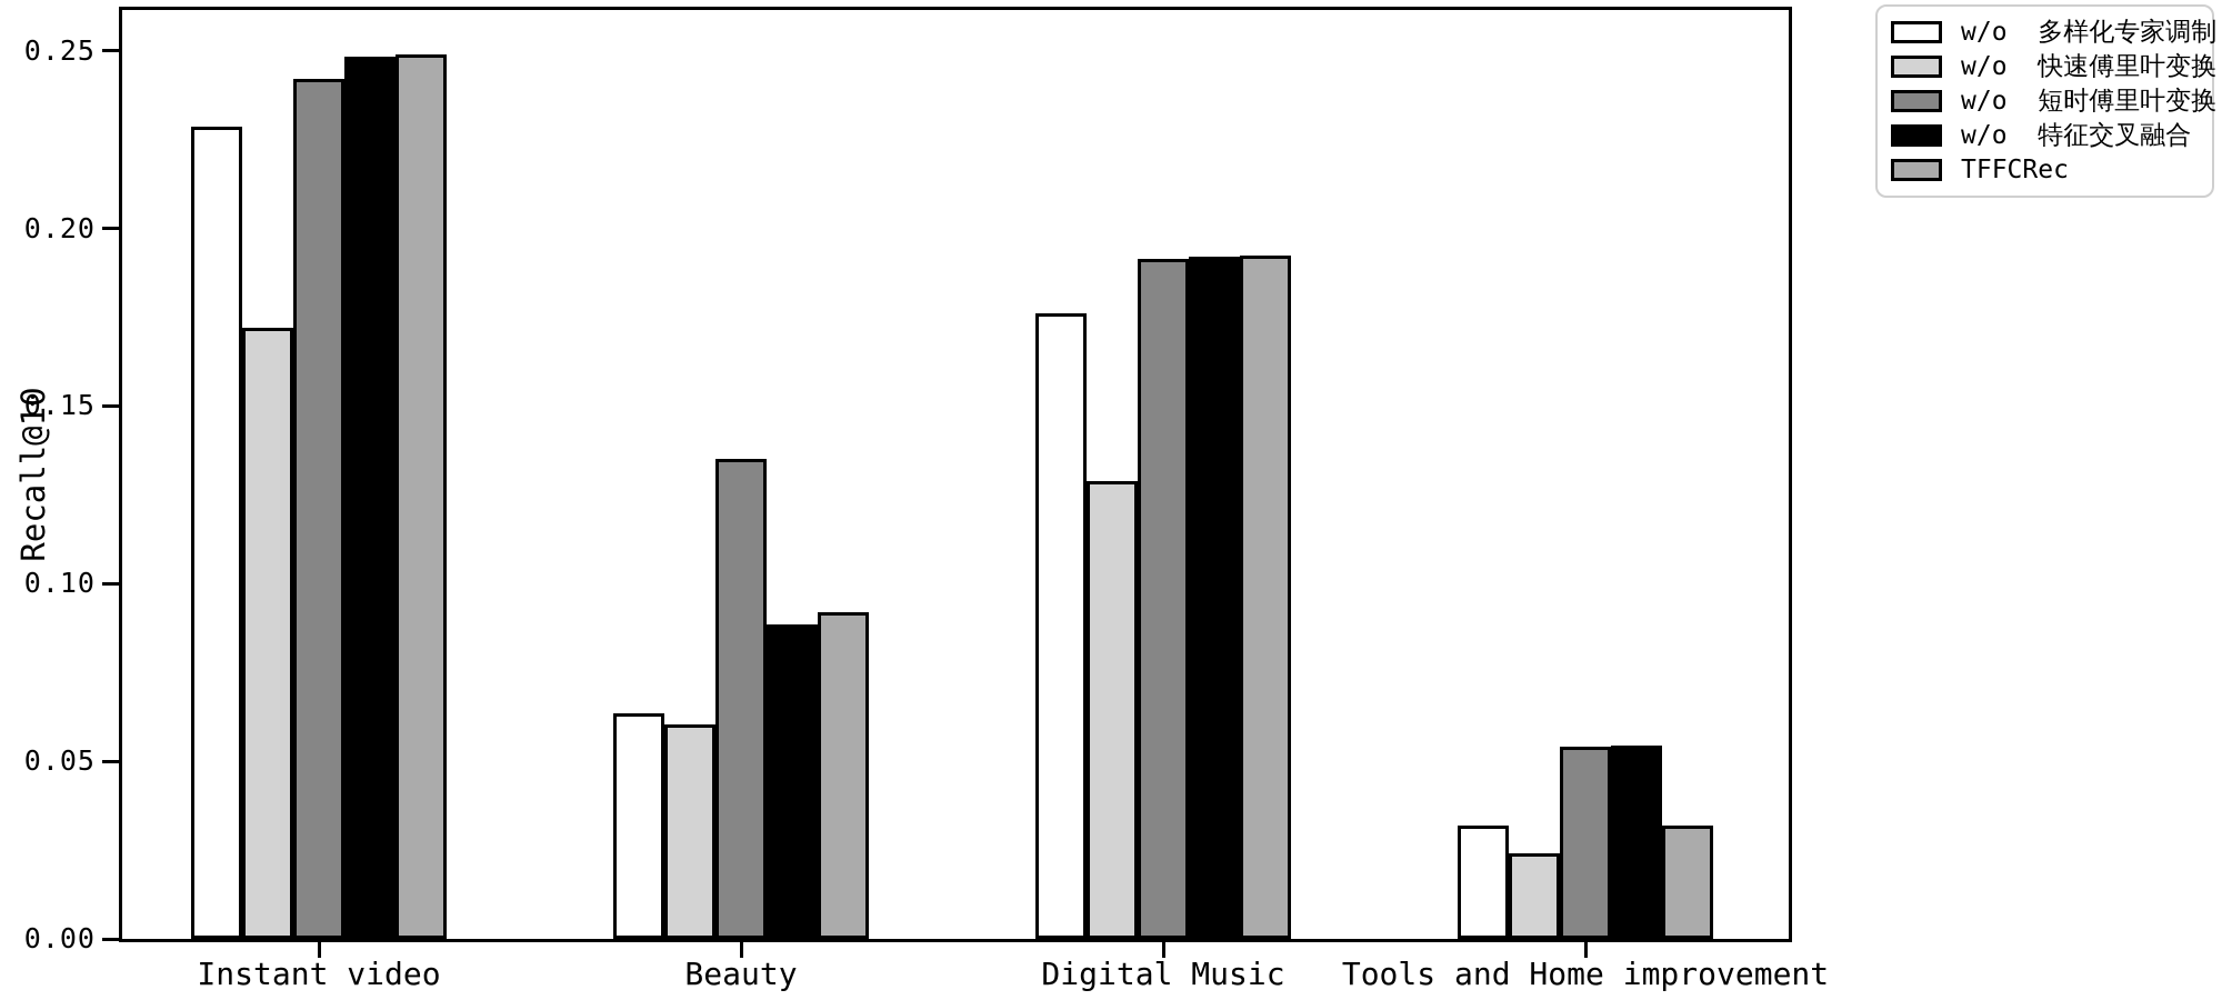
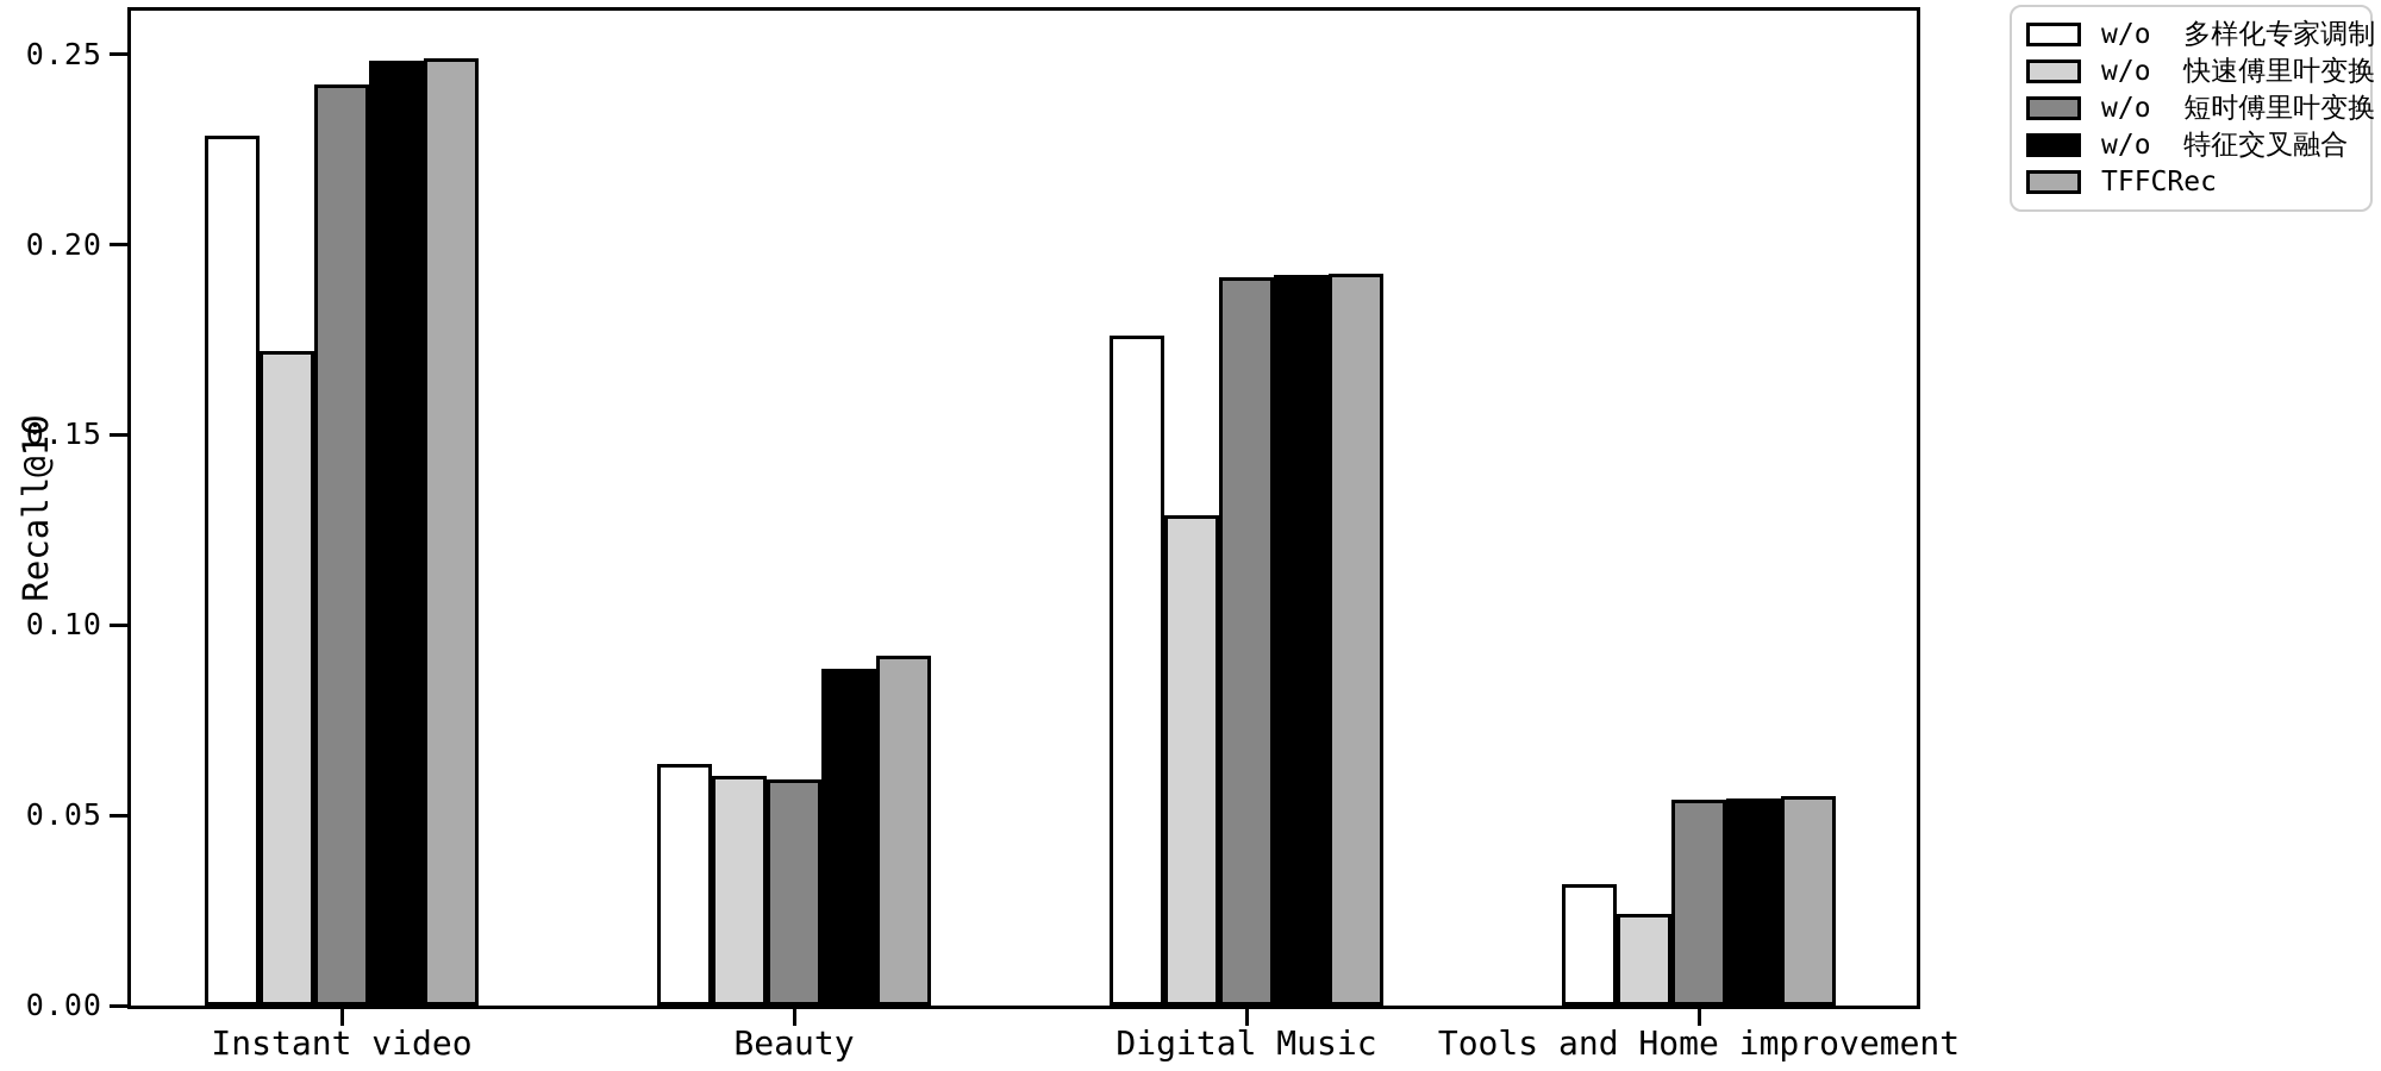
w/o 短时傅里叶变换/Beauty: 0.135 -> 0.059
TFFCRec/Tools and Home improvement: 0.032 -> 0.055
